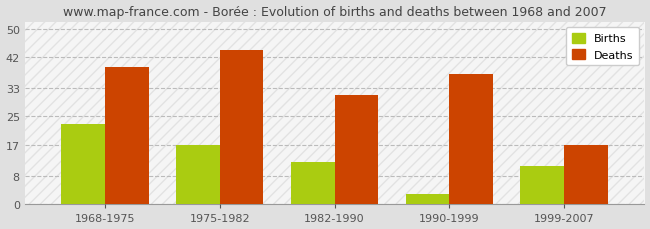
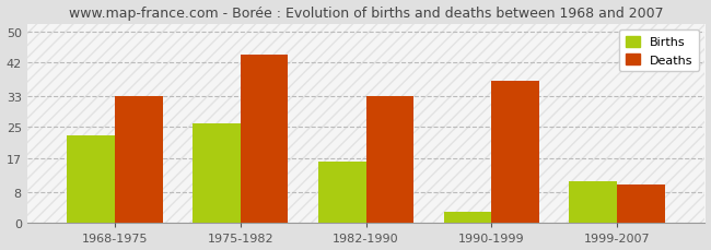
Deaths/1968-1975: 39 -> 33
Births/1975-1982: 17 -> 26
Births/1982-1990: 12 -> 16
Deaths/1982-1990: 31 -> 33
Deaths/1999-2007: 17 -> 10
